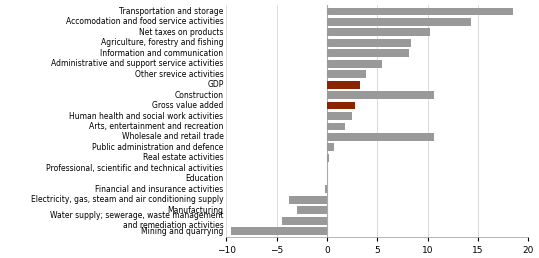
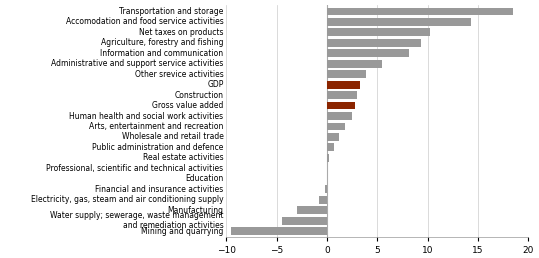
Agriculture, forestry and fishing: 8.3 -> 9.3
Construction: 10.6 -> 3.0
Wholesale and retail trade: 10.6 -> 1.2
Electricity, gas, steam and air conditioning supply: -3.8 -> -0.8
